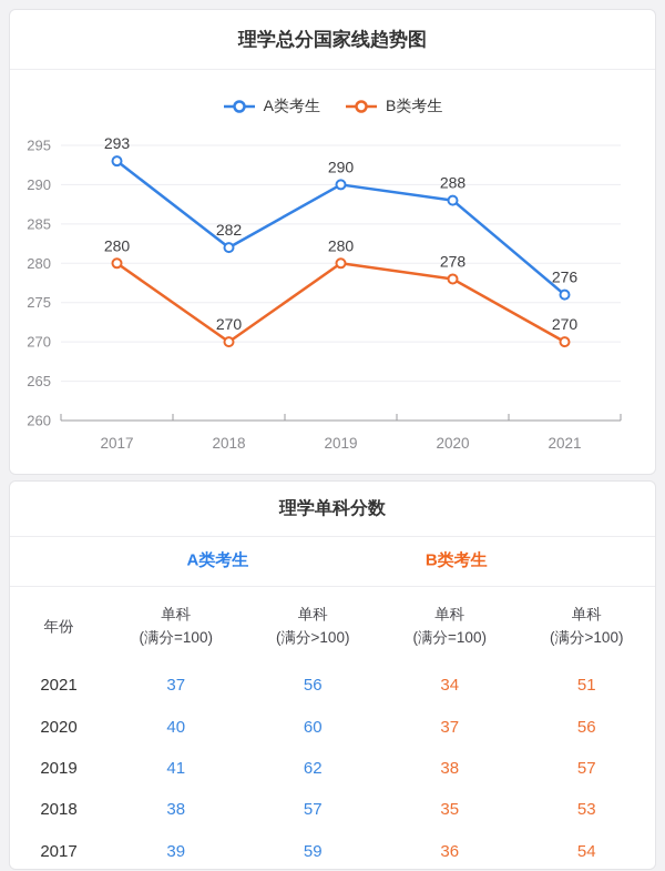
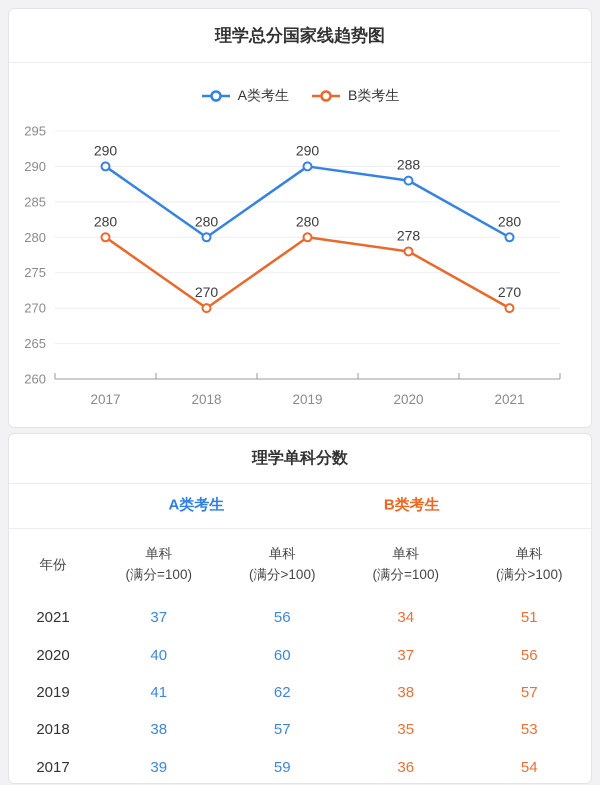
A类考生/2017: 293 -> 290
A类考生/2018: 282 -> 280
A类考生/2021: 276 -> 280
